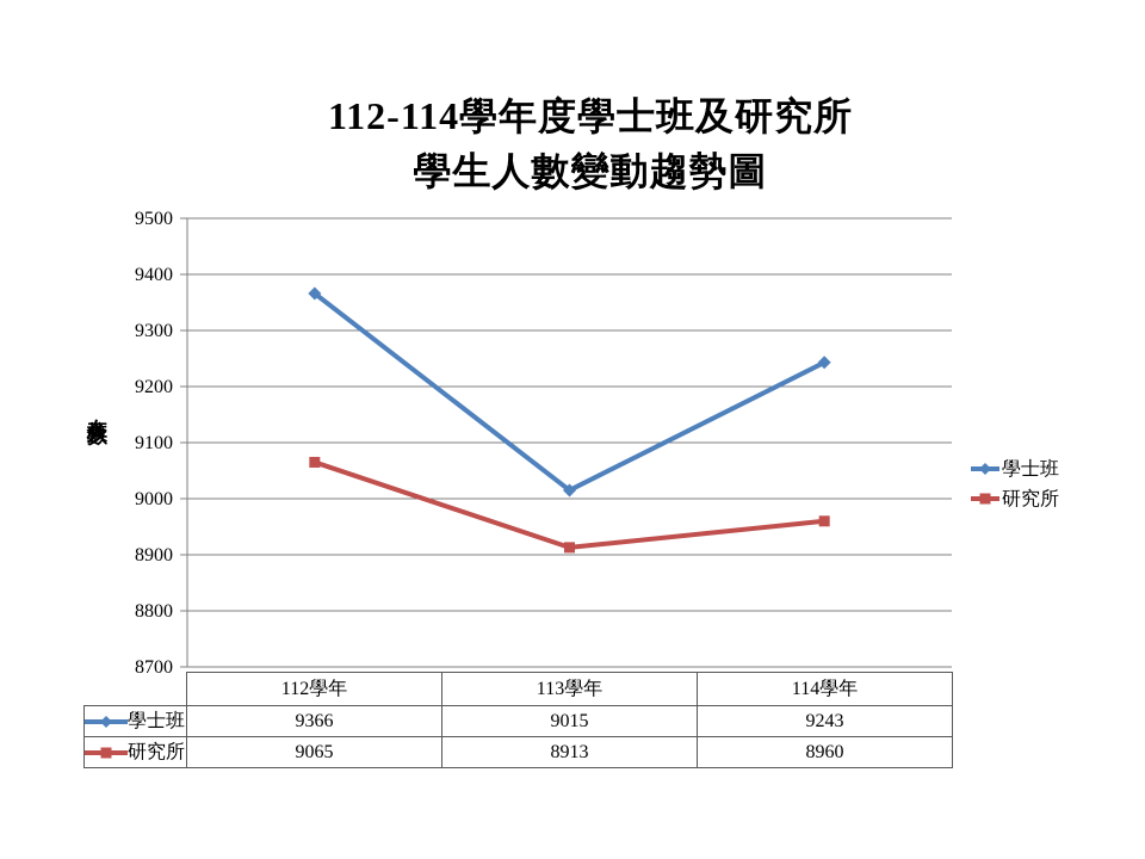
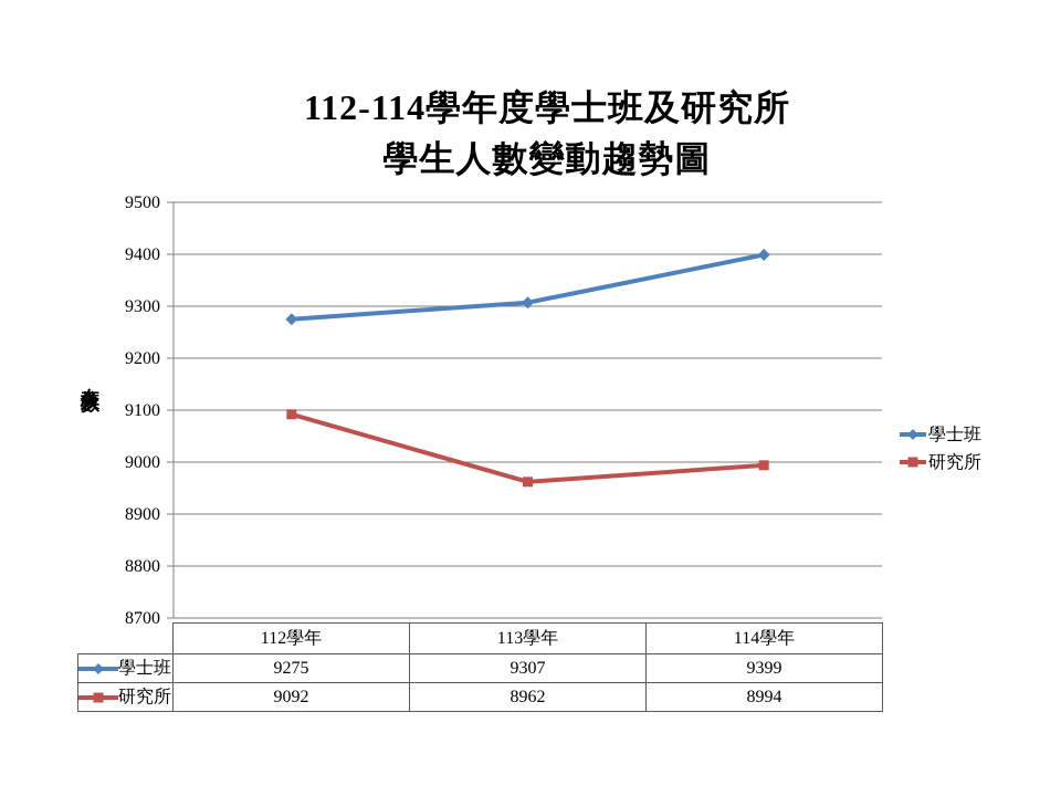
學士班/112學年: 9366 -> 9275
研究所/112學年: 9065 -> 9092
學士班/113學年: 9015 -> 9307
研究所/113學年: 8913 -> 8962
學士班/114學年: 9243 -> 9399
研究所/114學年: 8960 -> 8994
